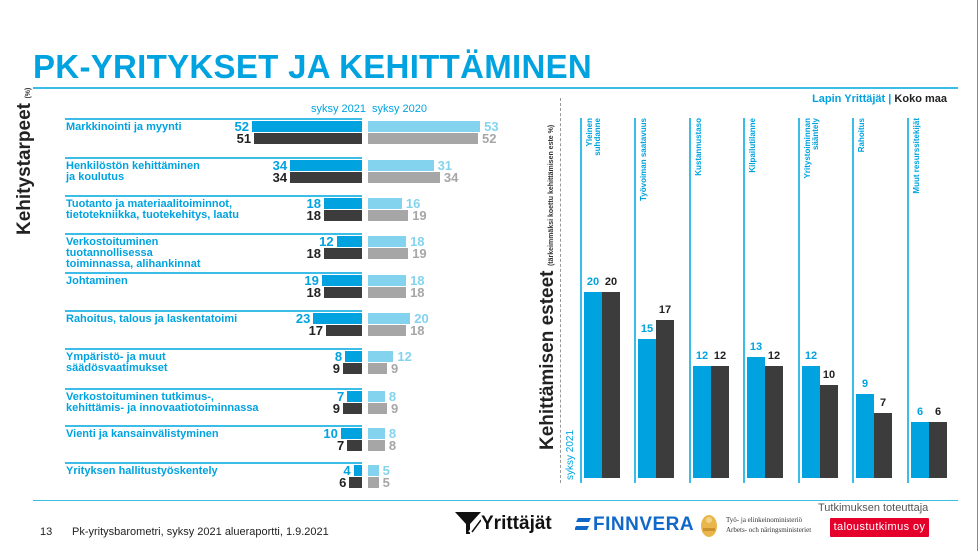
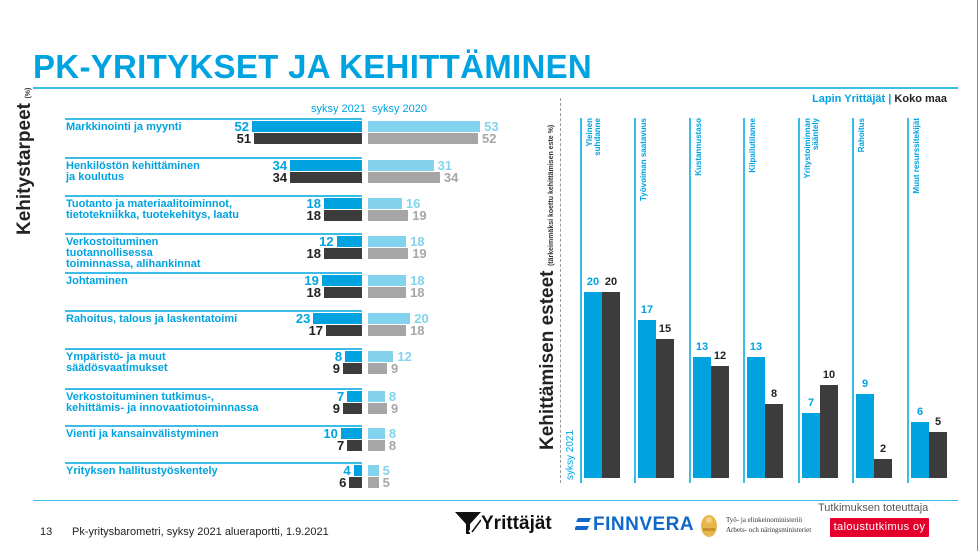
Kehittämisen esteet/Lapin Yrittäjät/Työvoiman saatavuus: 15 -> 17
Kehittämisen esteet/Koko maa/Työvoiman saatavuus: 17 -> 15
Kehittämisen esteet/Lapin Yrittäjät/Kustannustaso: 12 -> 13
Kehittämisen esteet/Koko maa/Kilpailutilanne: 12 -> 8
Kehittämisen esteet/Lapin Yrittäjät/Yritystoiminnan sääntely: 12 -> 7
Kehittämisen esteet/Koko maa/Rahoitus: 7 -> 2
Kehittämisen esteet/Koko maa/Muut resurssitekijät: 6 -> 5
